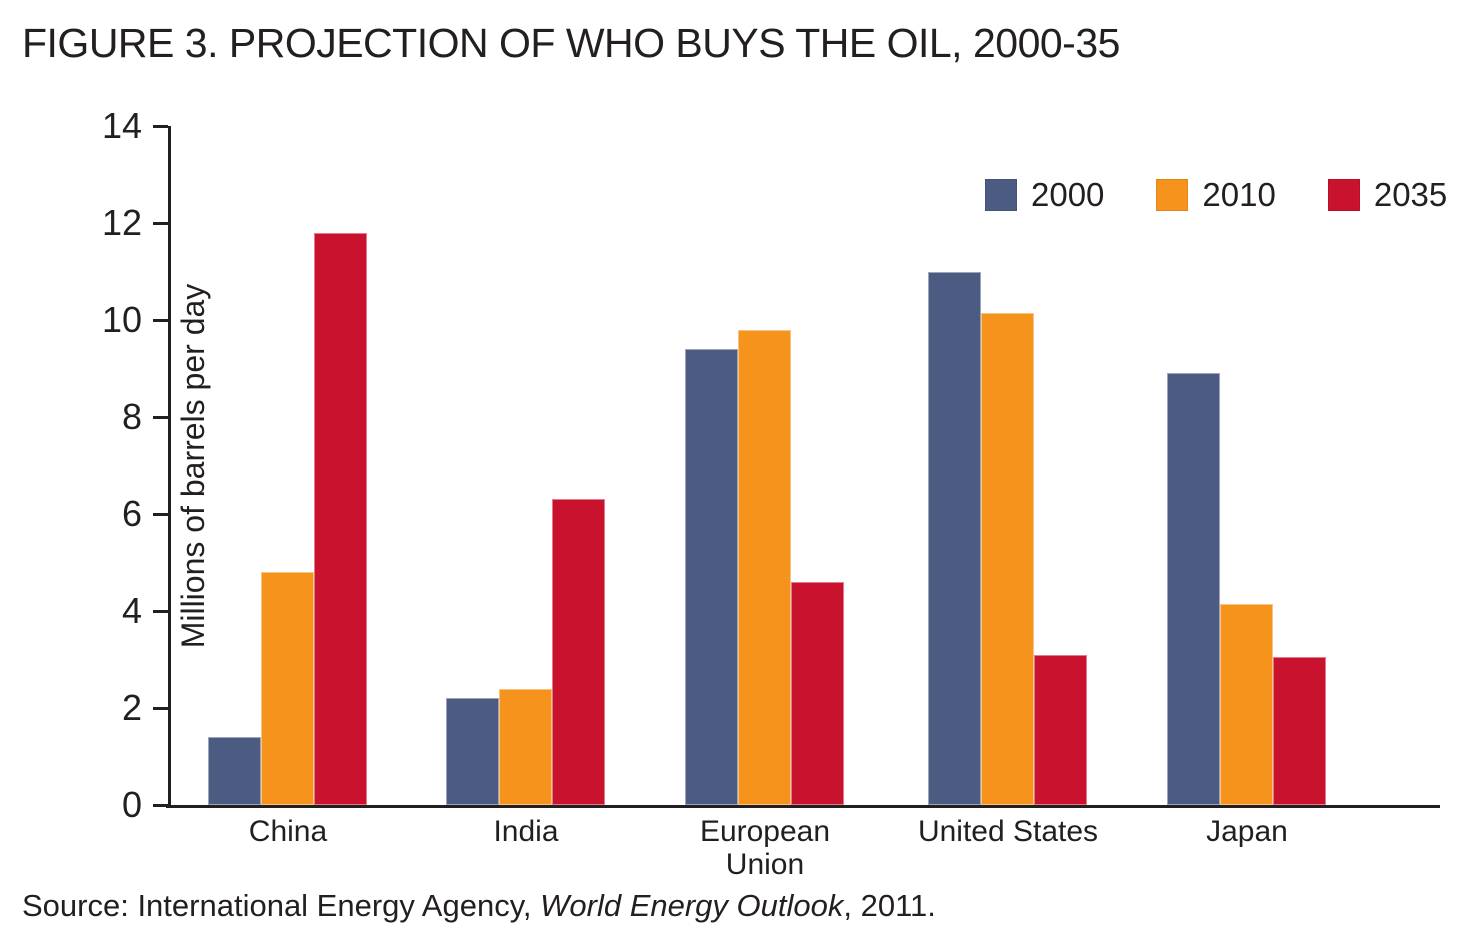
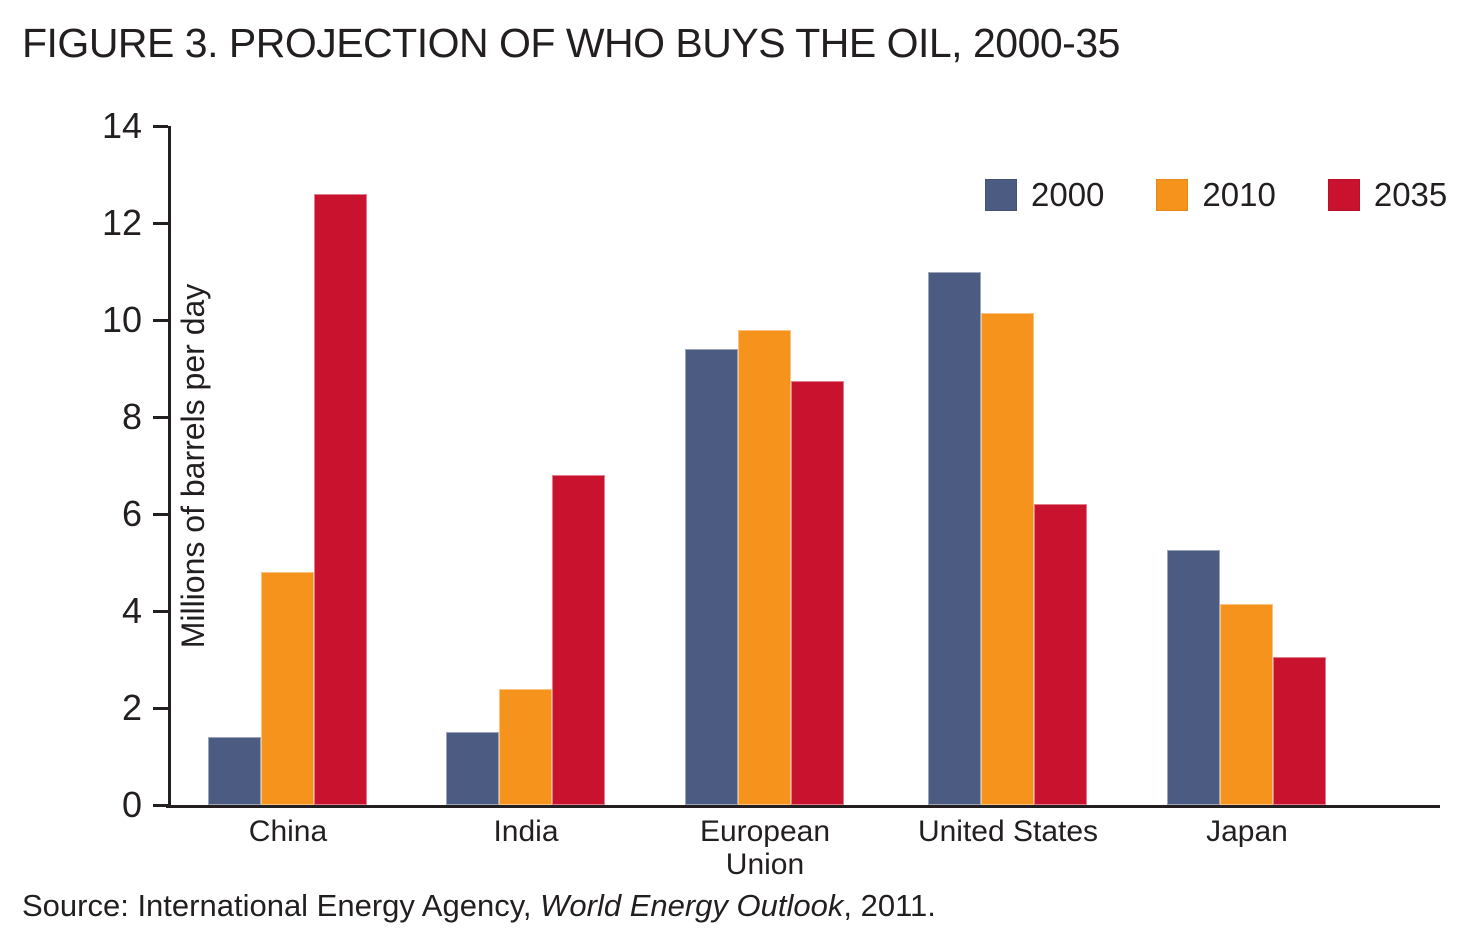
2035/China: 11.8 -> 12.6
2000/India: 2.2 -> 1.5
2035/India: 6.3 -> 6.8
2035/European Union: 4.6 -> 8.8
2035/United States: 3.1 -> 6.2
2000/Japan: 8.9 -> 5.2
